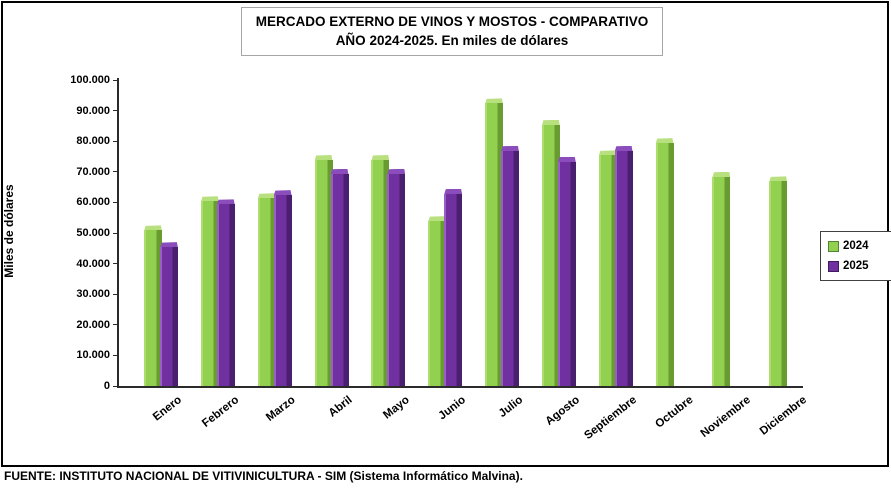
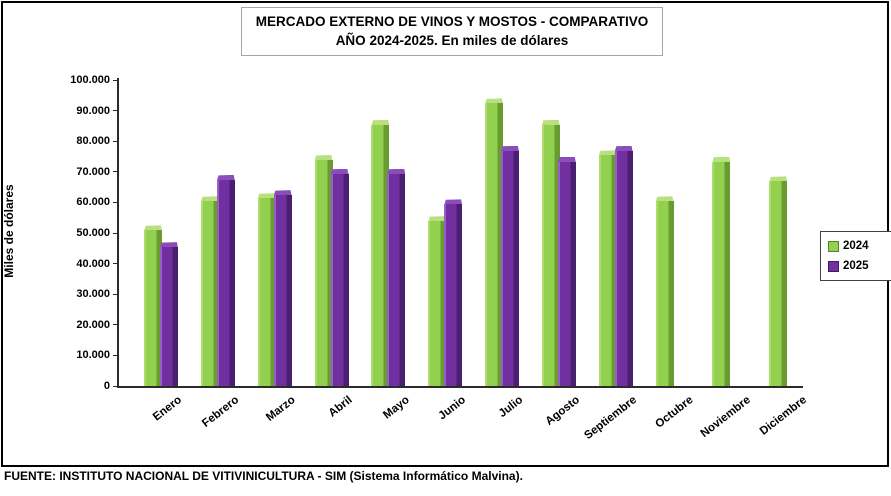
2025/Febrero: 61000 -> 69000
2024/Mayo: 76000 -> 87000
2025/Junio: 64000 -> 61000
2024/Octubre: 81000 -> 62000
2024/Noviembre: 70000 -> 75000
